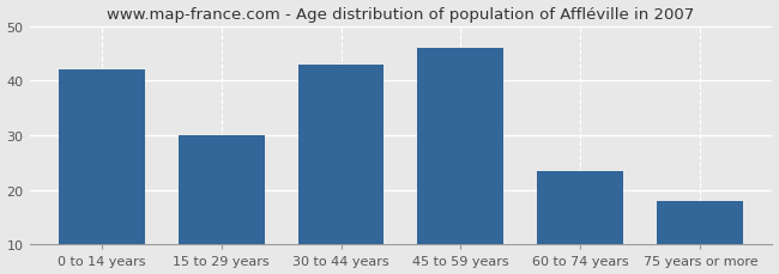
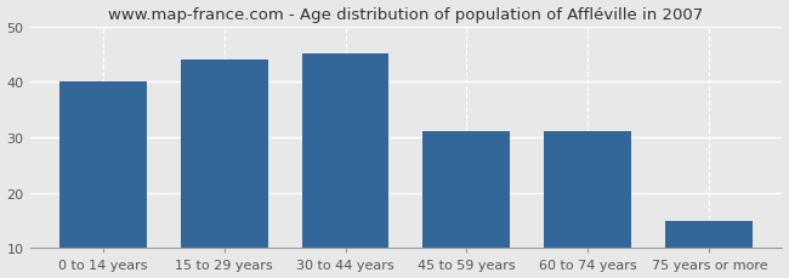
0 to 14 years: 42.0 -> 40.0
15 to 29 years: 30.0 -> 44.0
30 to 44 years: 43.0 -> 45.0
45 to 59 years: 46.0 -> 31.0
60 to 74 years: 23.5 -> 31.0
75 years or more: 18.0 -> 15.0
